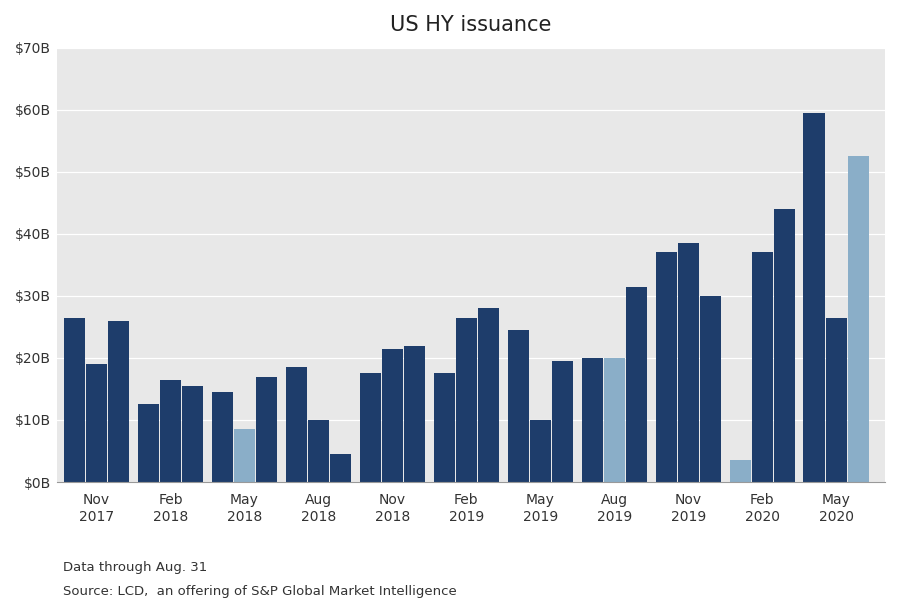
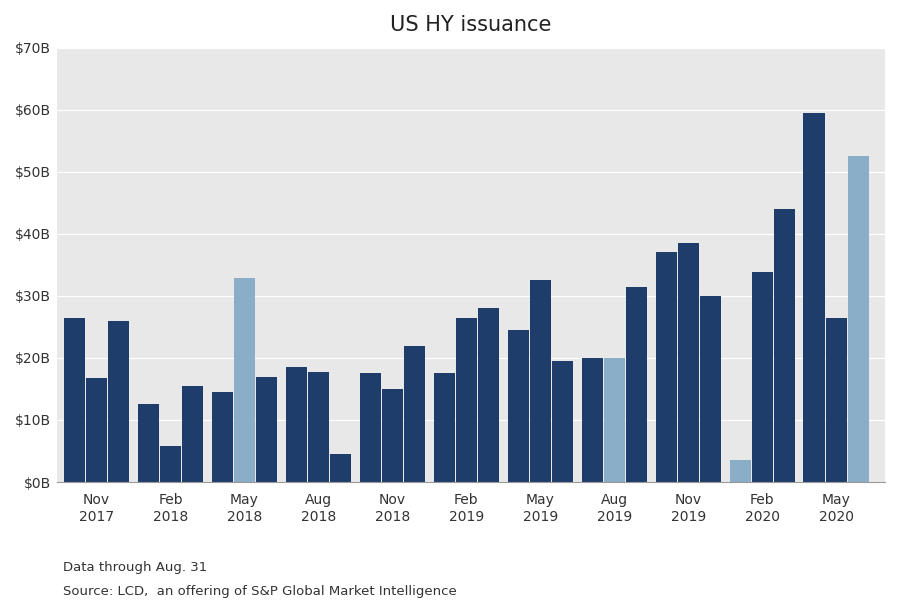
Nov 2017: $19.0B -> $16.8B
Feb 2018: $16.5B -> $5.8B
May 2018: $8.5B -> $32.8B
Aug 2018: $10.0B -> $17.8B
Nov 2018: $21.5B -> $15.0B
May 2019: $10.0B -> $32.6B
Feb 2020: $37.0B -> $33.8B
